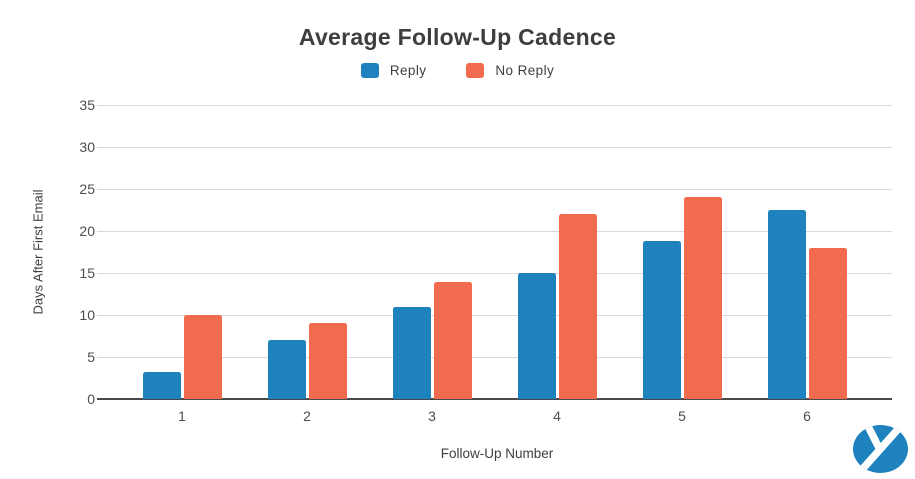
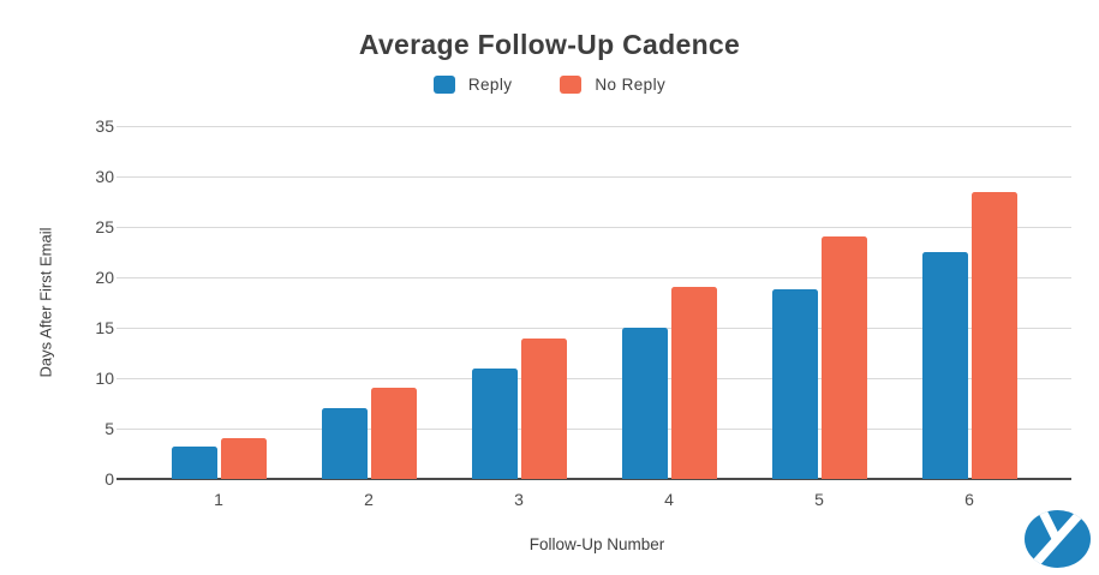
No Reply/1: 10 -> 4
No Reply/4: 22 -> 19
No Reply/6: 18 -> 28
